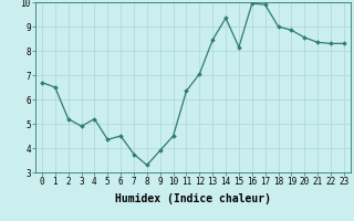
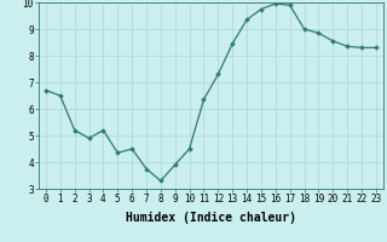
12: 7.05 -> 7.30
15: 8.15 -> 9.75
